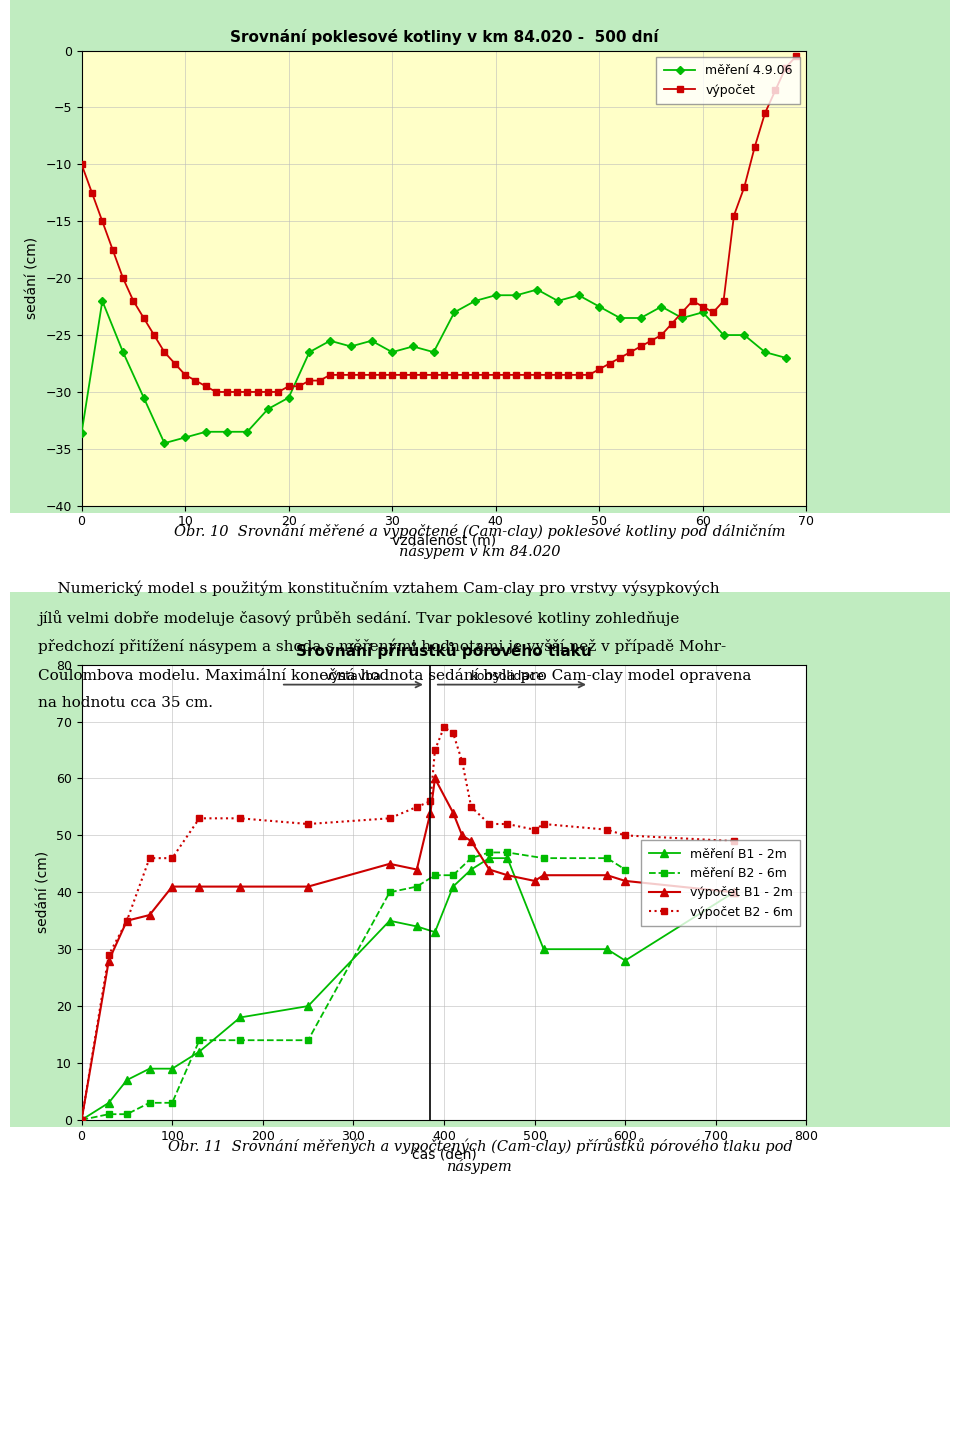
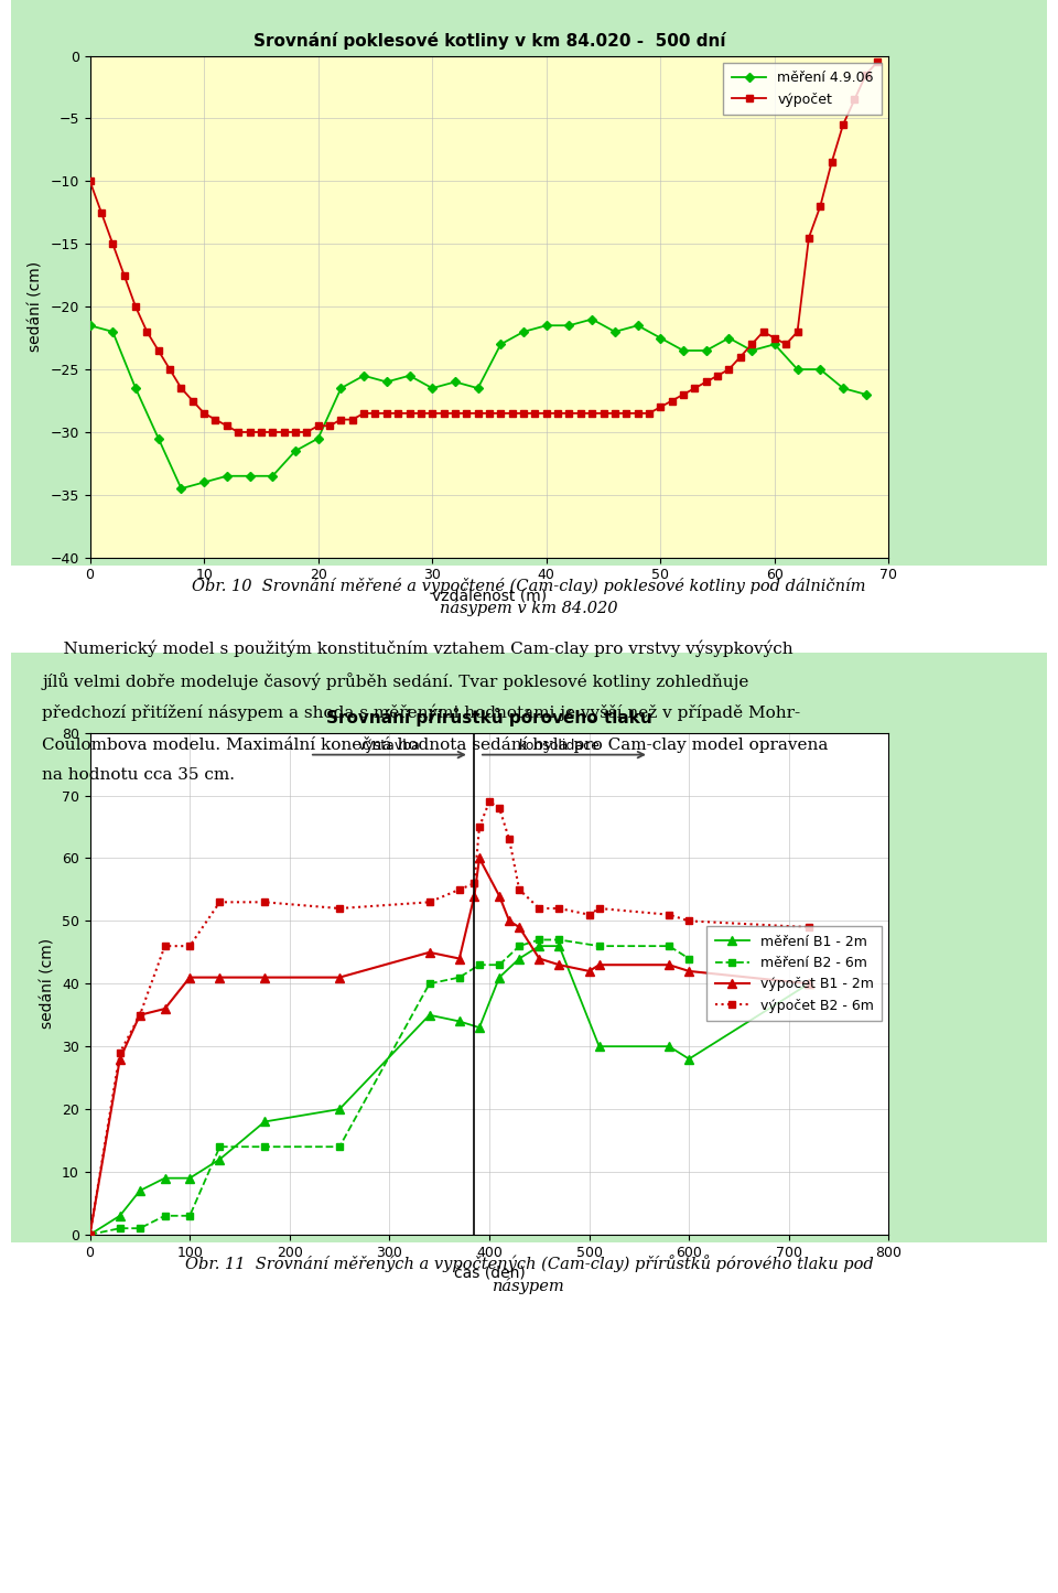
Srovnání poklesové kotliny v km 84.020 - 500 dní/měření 4.9.06/0: -33.6 -> -21.5
